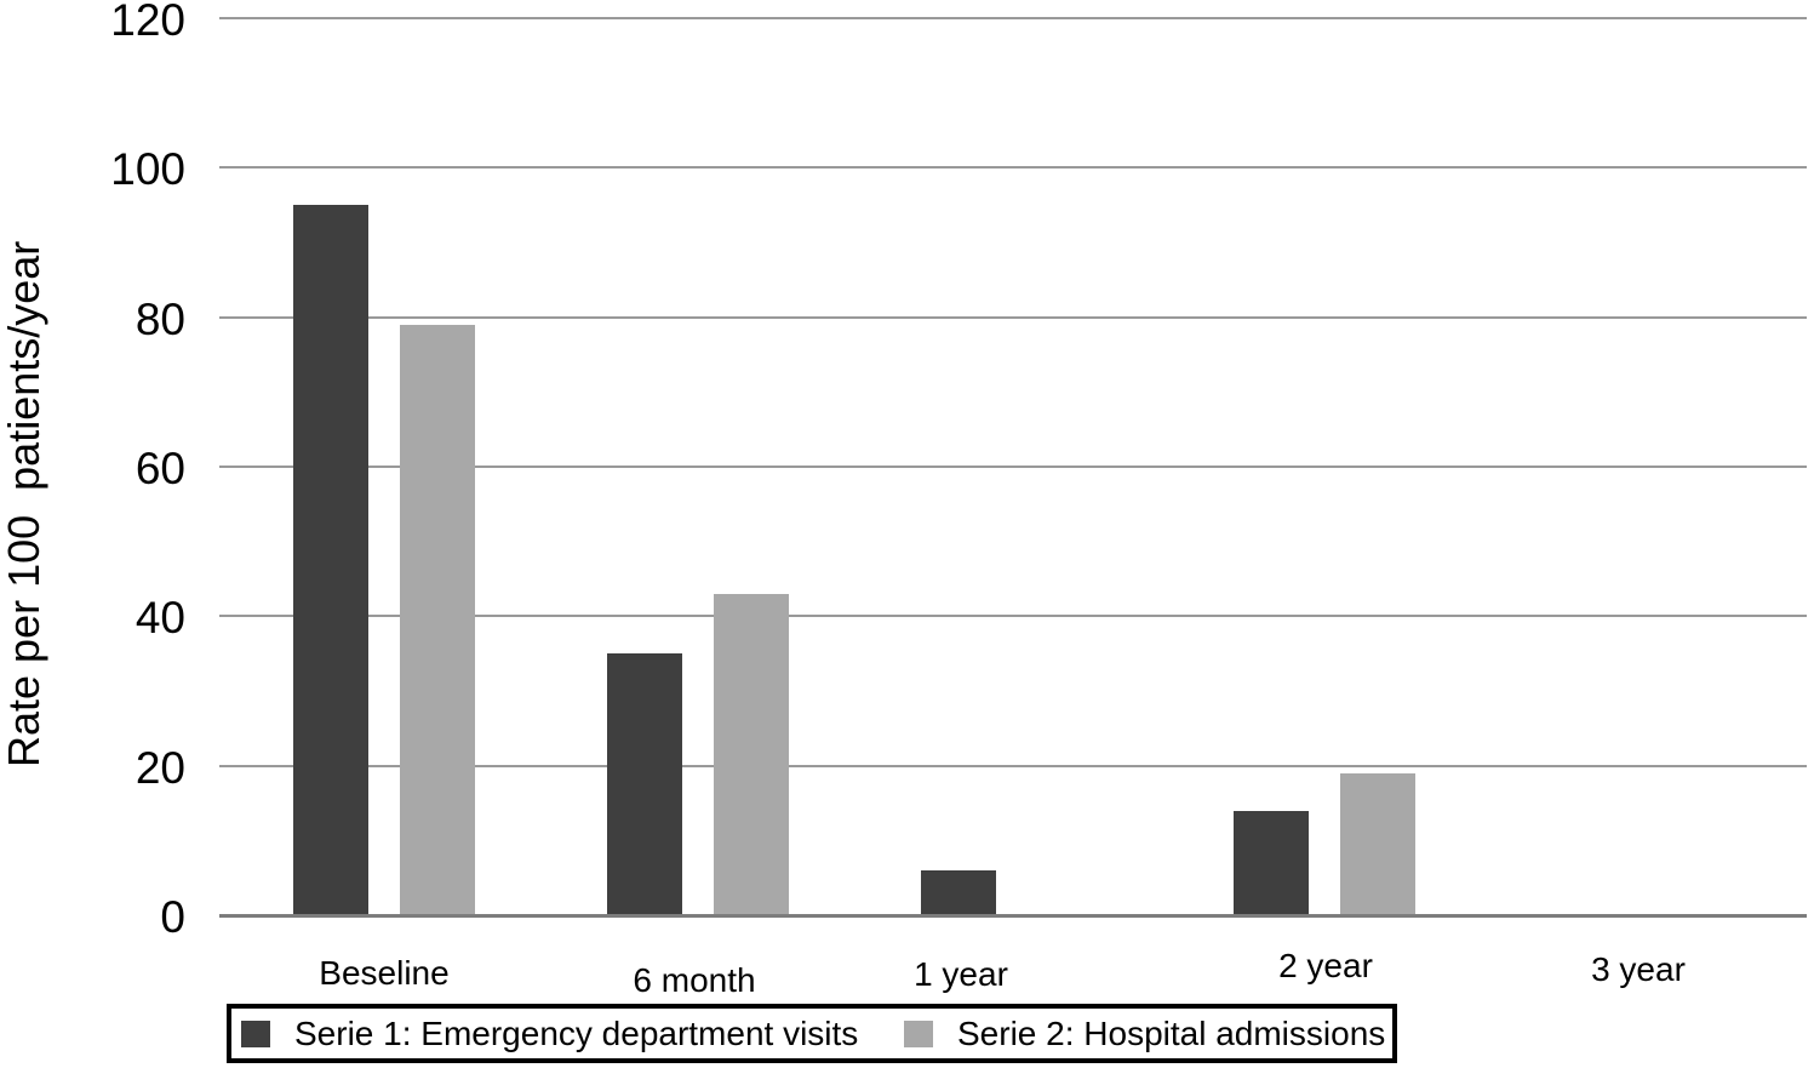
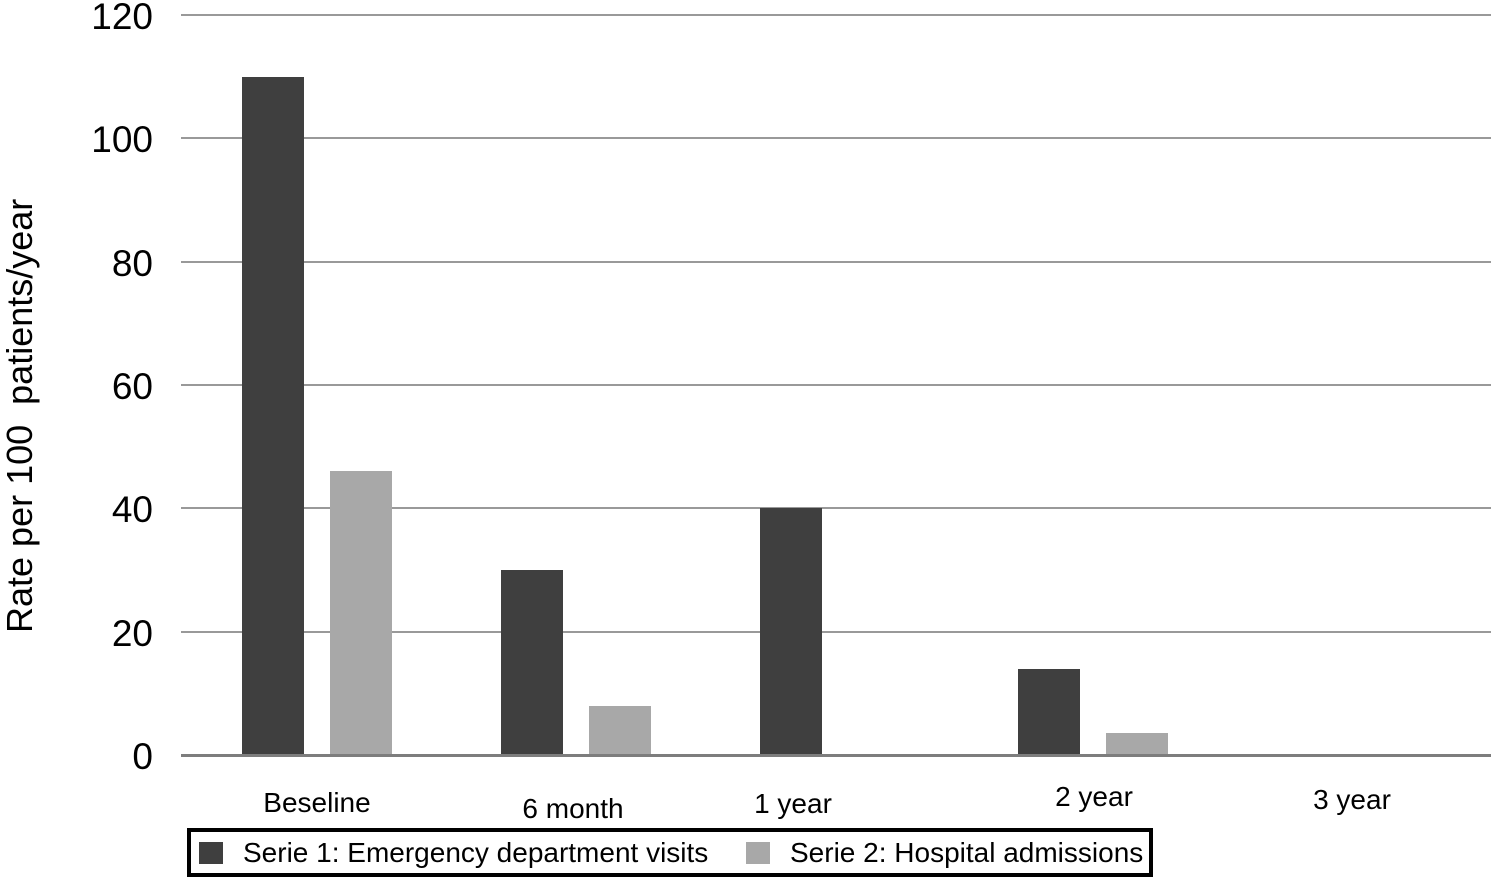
Serie 1: Emergency department visits/Beseline: 95 -> 110
Serie 2: Hospital admissions/Beseline: 79 -> 46
Serie 1: Emergency department visits/6 month: 35 -> 30
Serie 2: Hospital admissions/6 month: 43 -> 8
Serie 1: Emergency department visits/1 year: 6 -> 40
Serie 2: Hospital admissions/2 year: 19 -> 4
